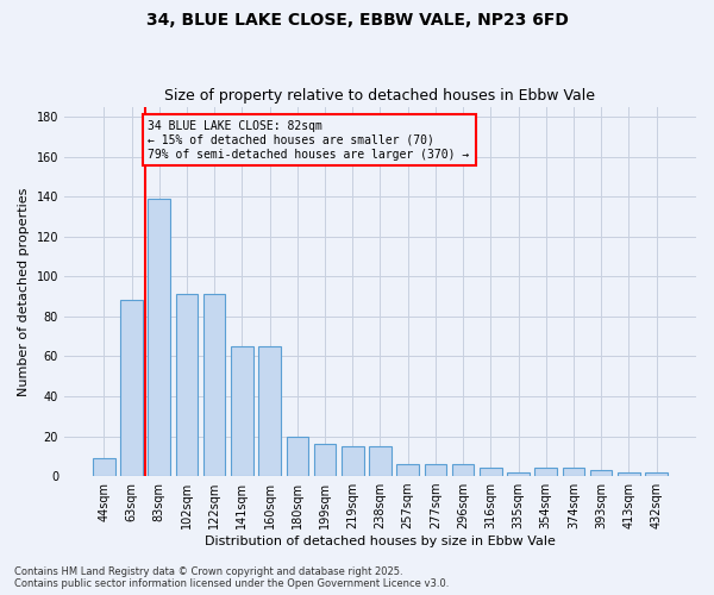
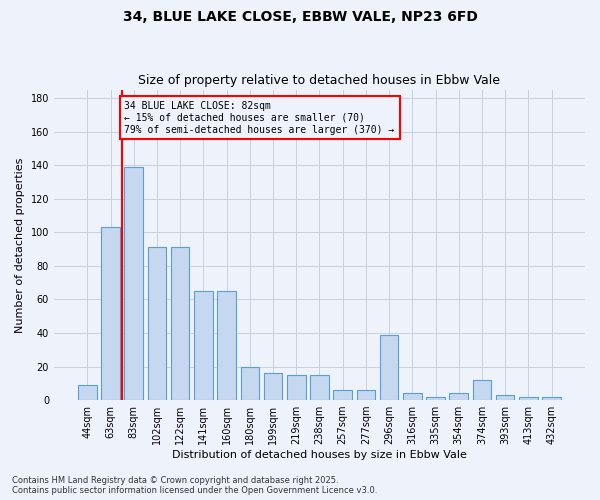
63sqm: 88 -> 103
296sqm: 6 -> 39
374sqm: 4 -> 12
